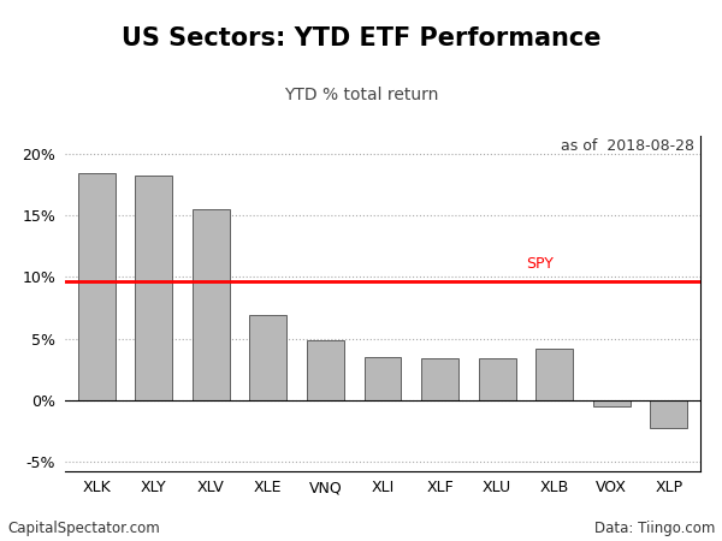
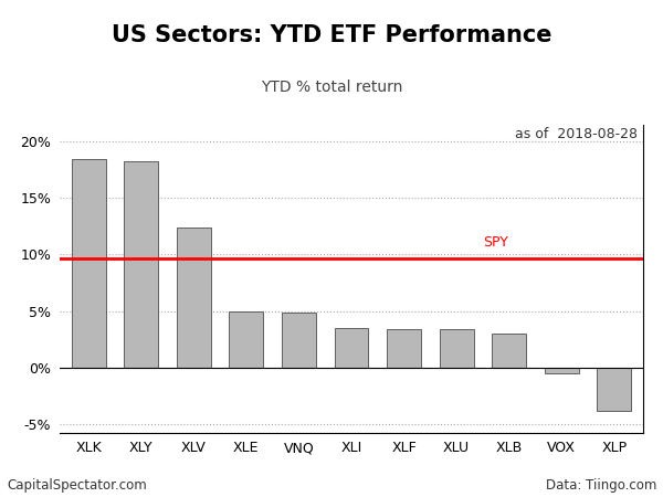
XLV: 15.5% -> 12.4%
XLE: 6.9% -> 5.0%
XLB: 4.2% -> 3.0%
XLP: -2.2% -> -3.8%
